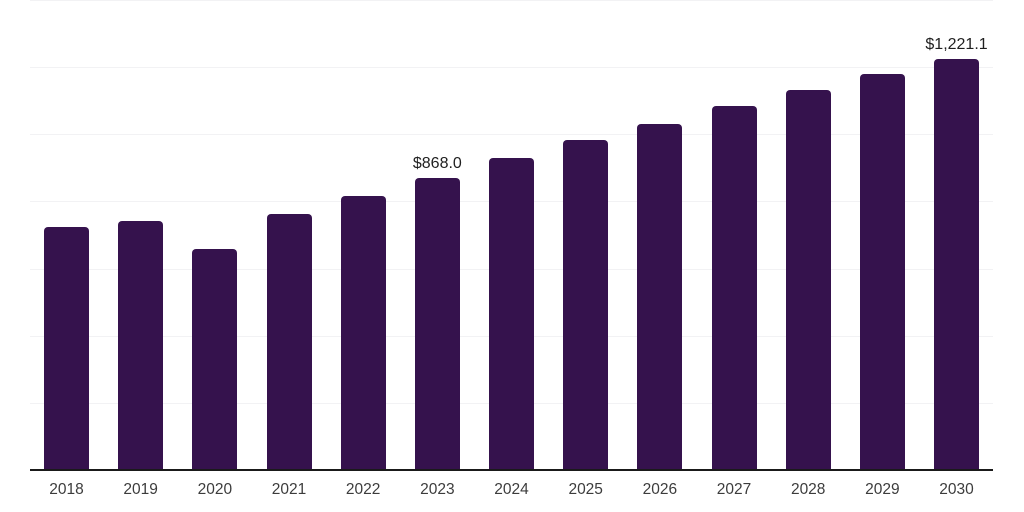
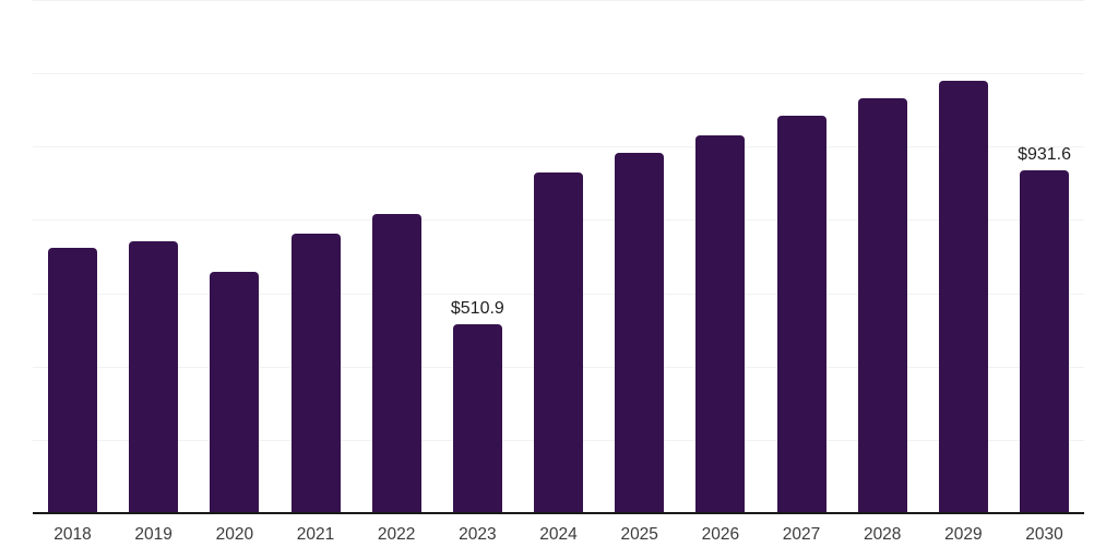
2023: $868.0 -> $510.9
2030: $1,221.1 -> $931.6
